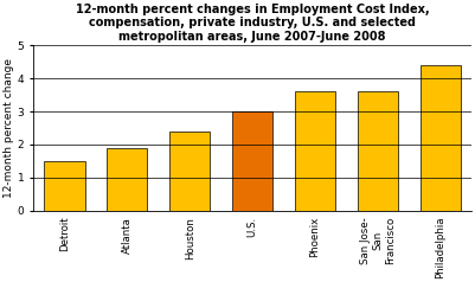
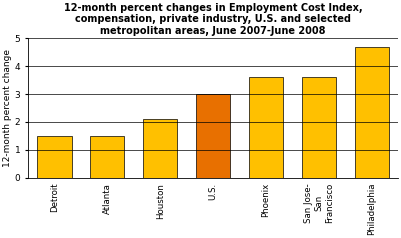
Atlanta: 1.9 -> 1.5
Houston: 2.4 -> 2.1
Philadelphia: 4.4 -> 4.7
